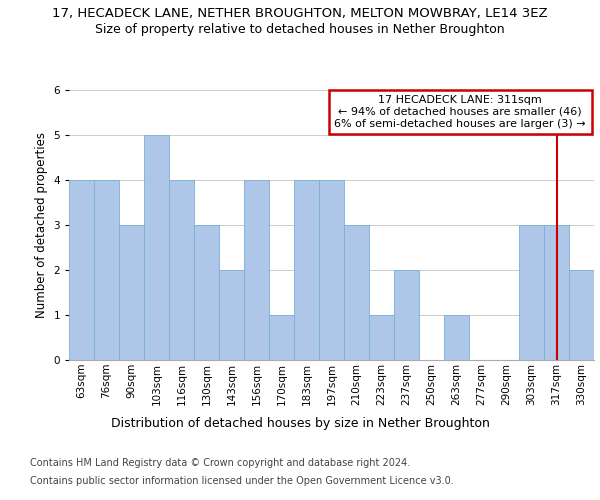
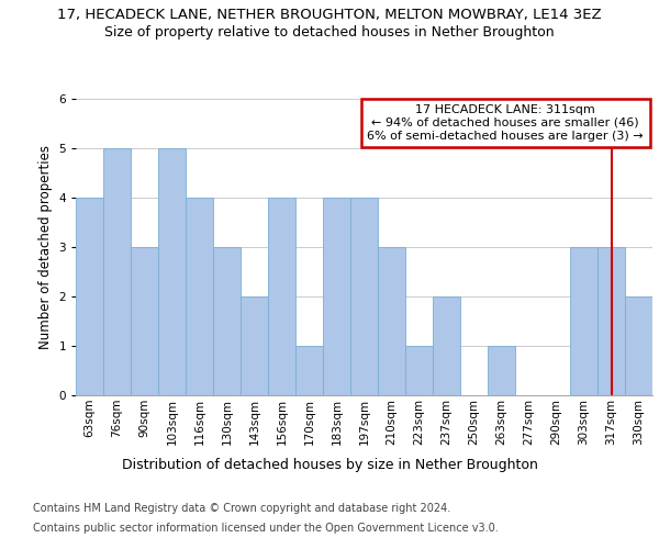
76sqm: 4 -> 5
